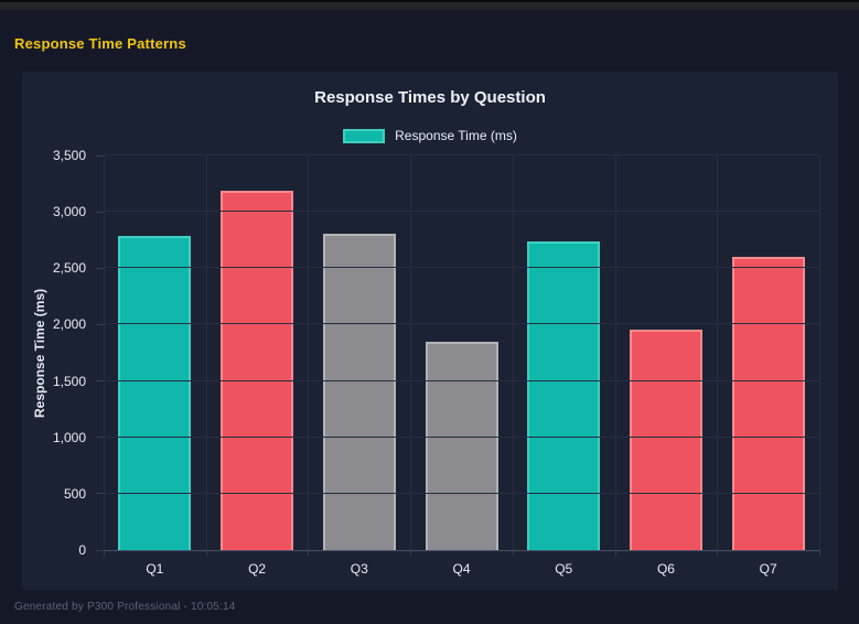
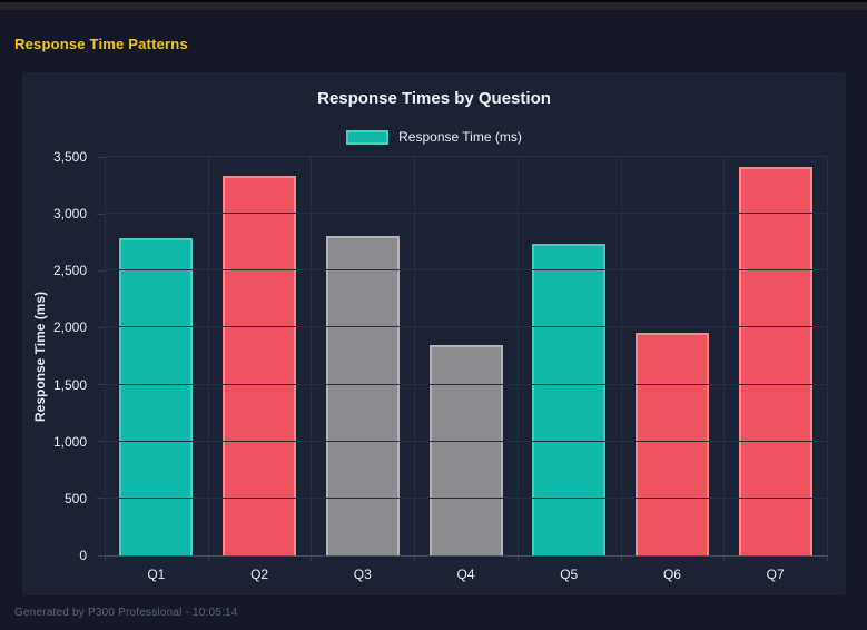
Q2: 3190 -> 3330
Q7: 2600 -> 3410
